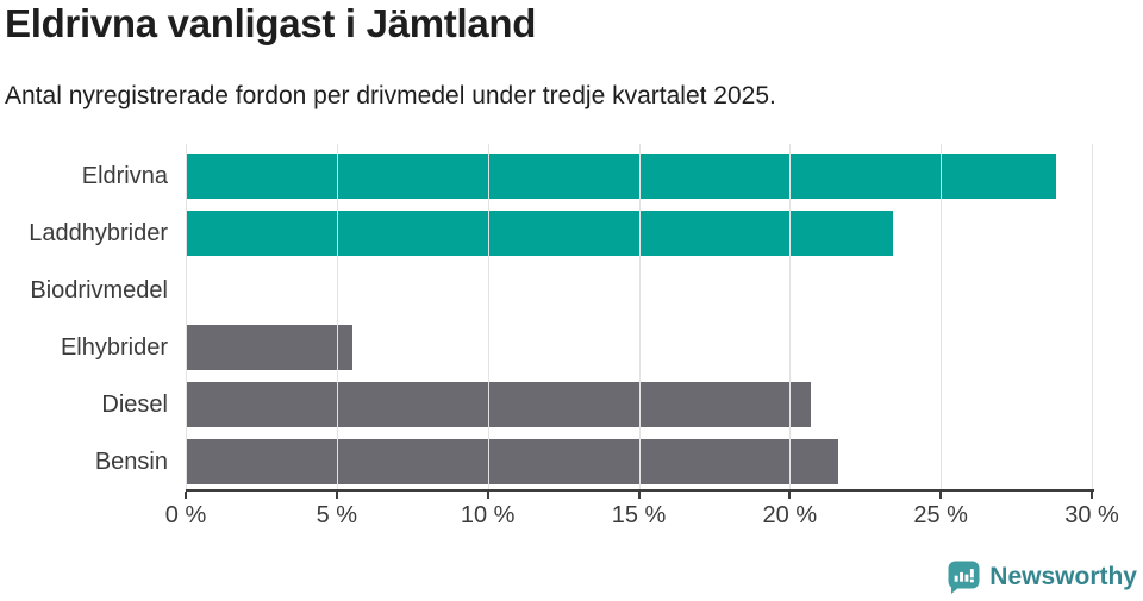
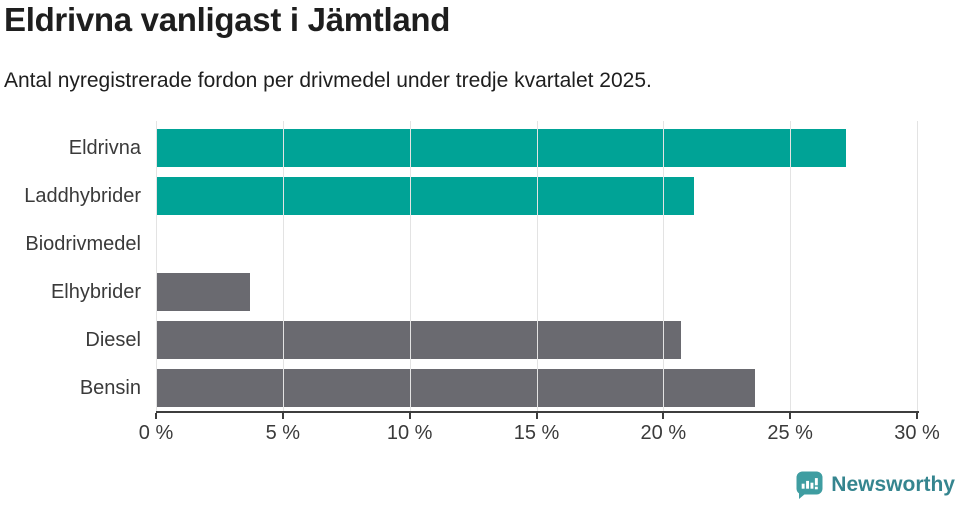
Eldrivna: 28.8% -> 27.2%
Laddhybrider: 23.4% -> 21.2%
Elhybrider: 5.5% -> 3.7%
Bensin: 21.6% -> 23.6%
